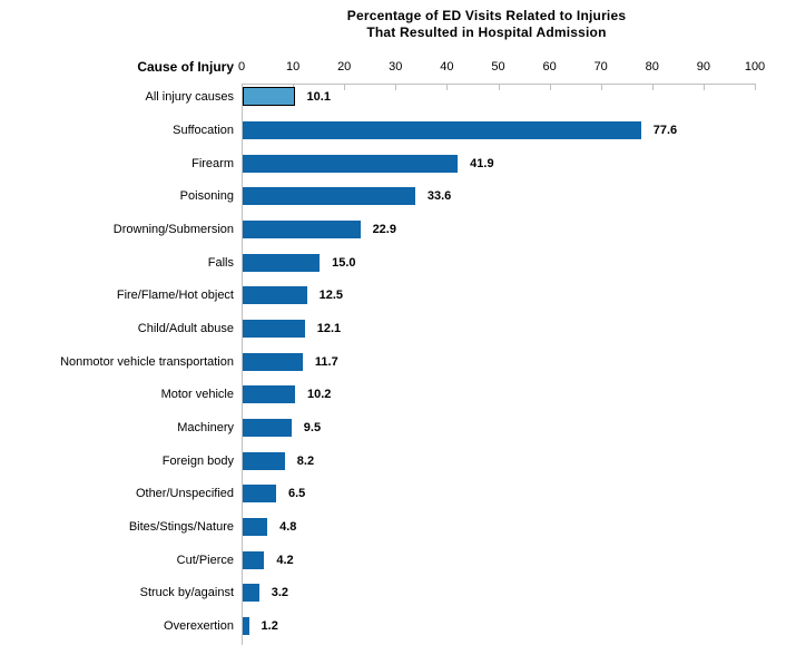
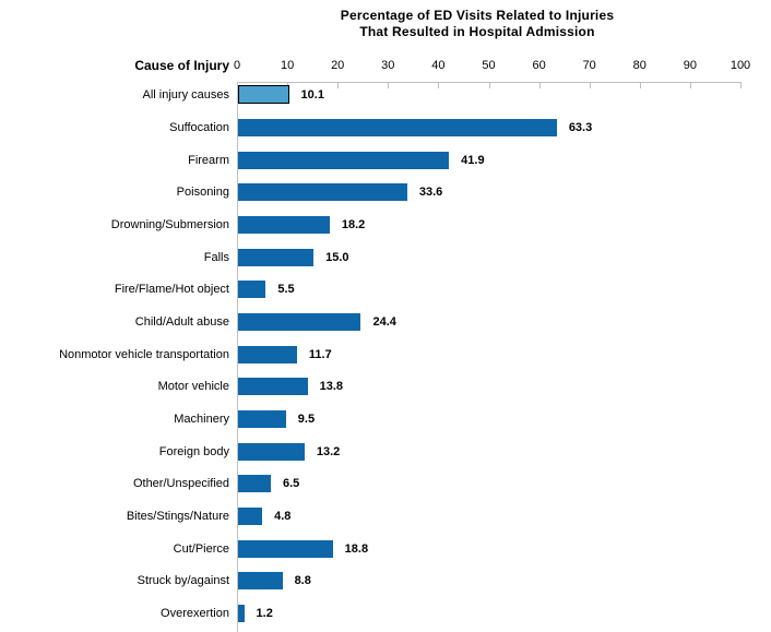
Suffocation: 77.6 -> 63.3
Drowning/Submersion: 22.9 -> 18.2
Fire/Flame/Hot object: 12.5 -> 5.5
Child/Adult abuse: 12.1 -> 24.4
Motor vehicle: 10.2 -> 13.8
Foreign body: 8.2 -> 13.2
Cut/Pierce: 4.2 -> 18.8
Struck by/against: 3.2 -> 8.8
